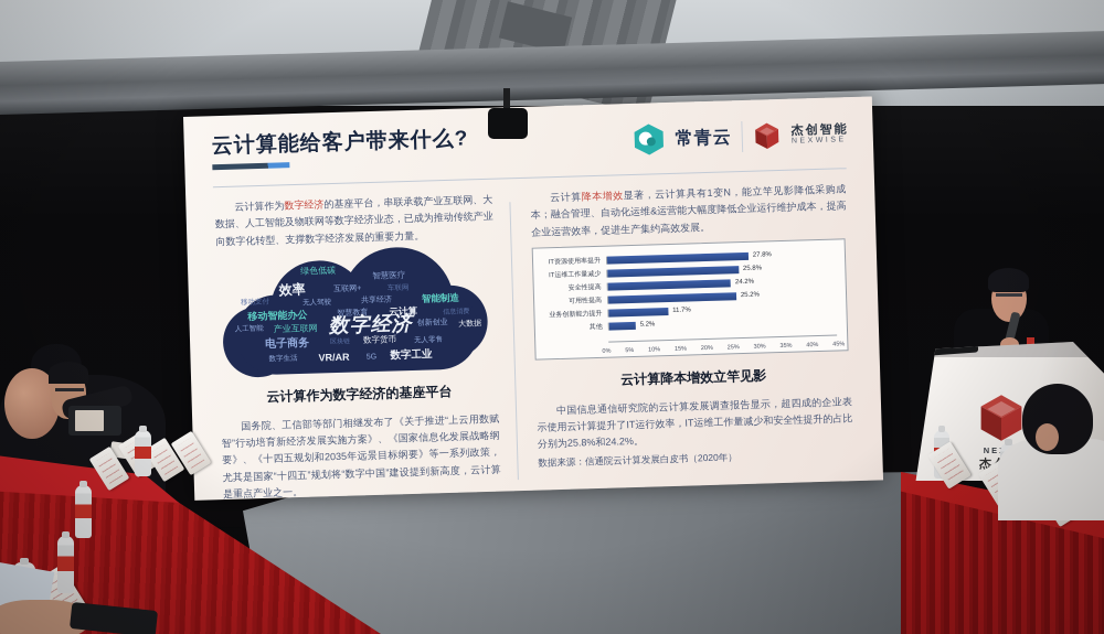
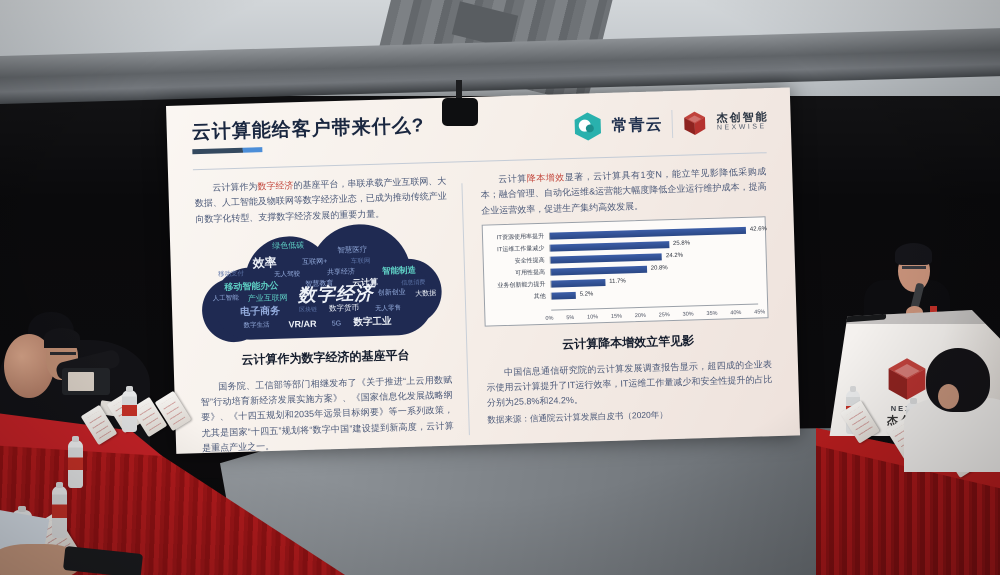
IT资源使用率提升: 27.8% -> 42.6%
可用性提高: 25.2% -> 20.8%
